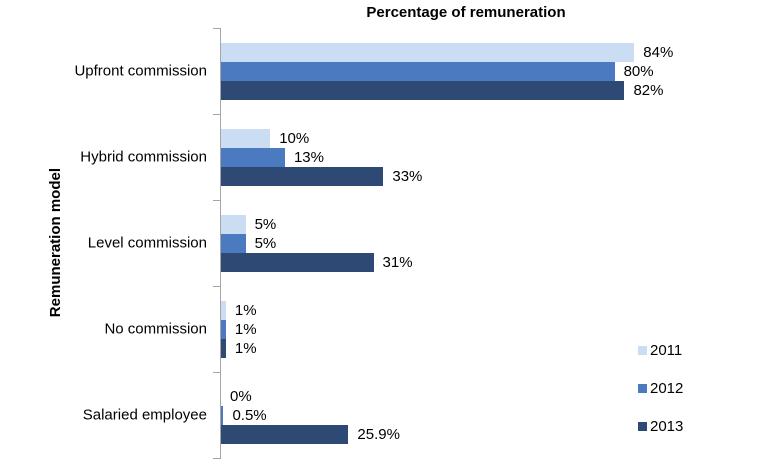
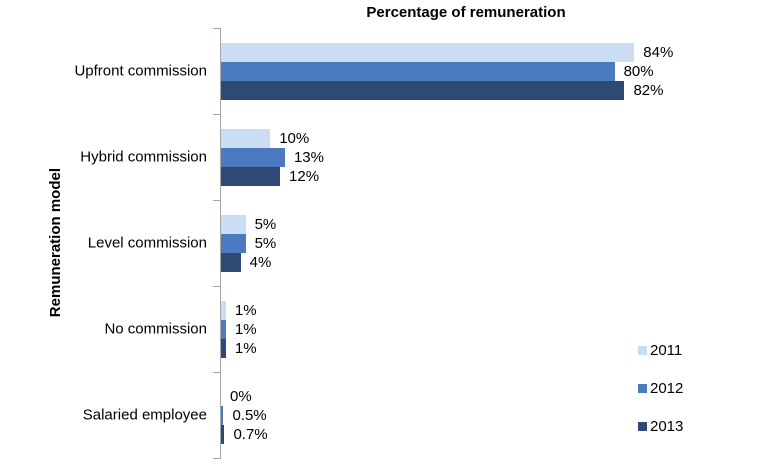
2013/Hybrid commission: 33% -> 12%
2013/Level commission: 31% -> 4%
2013/Salaried employee: 25.9% -> 0.7%
